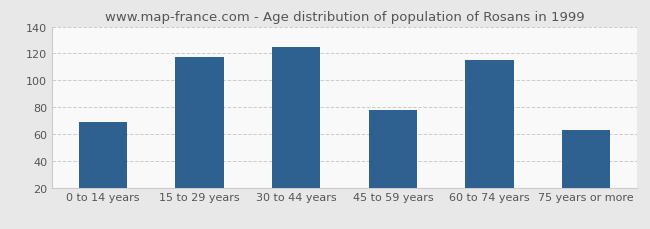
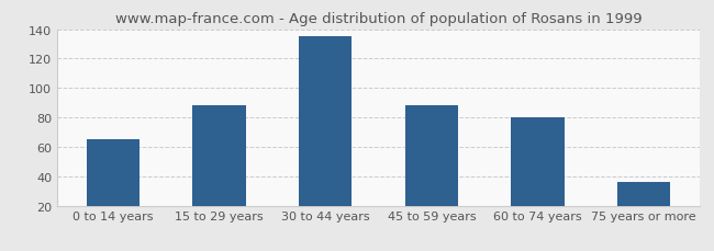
0 to 14 years: 69 -> 65
15 to 29 years: 117 -> 88
30 to 44 years: 125 -> 135
45 to 59 years: 78 -> 88
60 to 74 years: 115 -> 80
75 years or more: 63 -> 36
